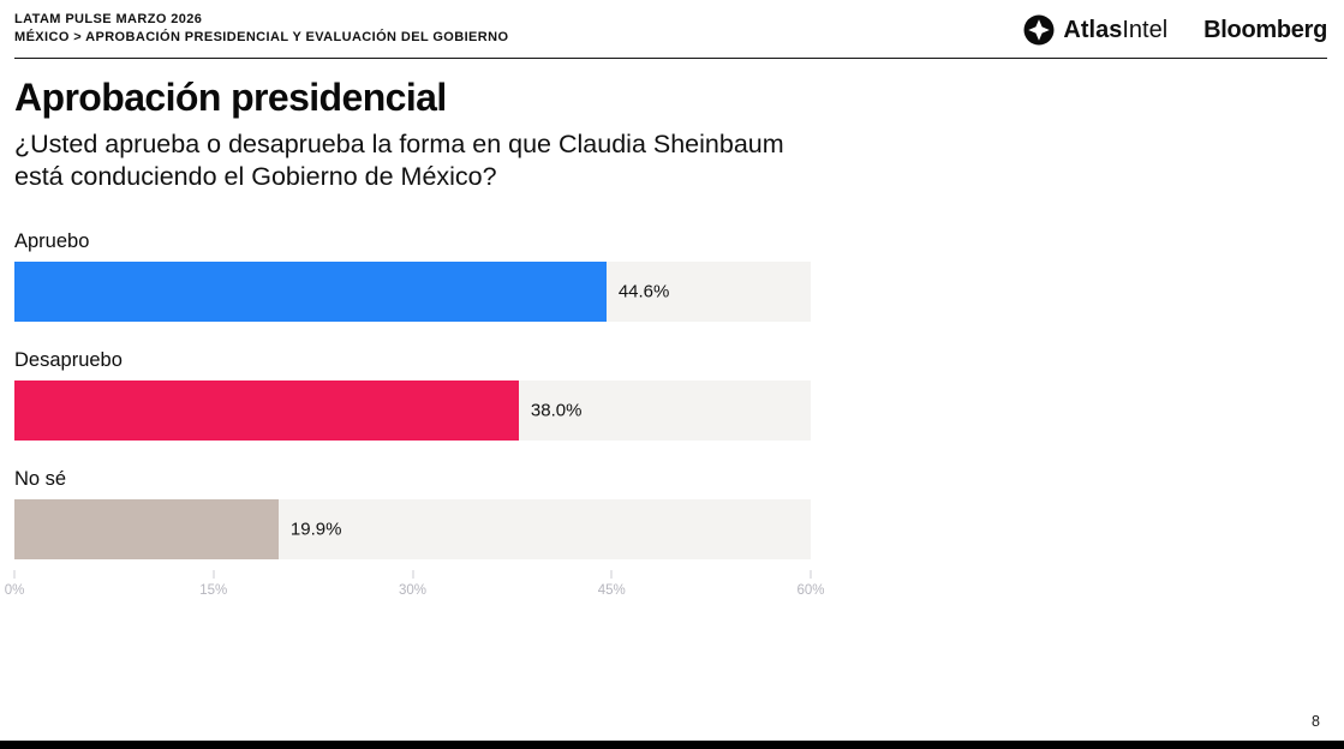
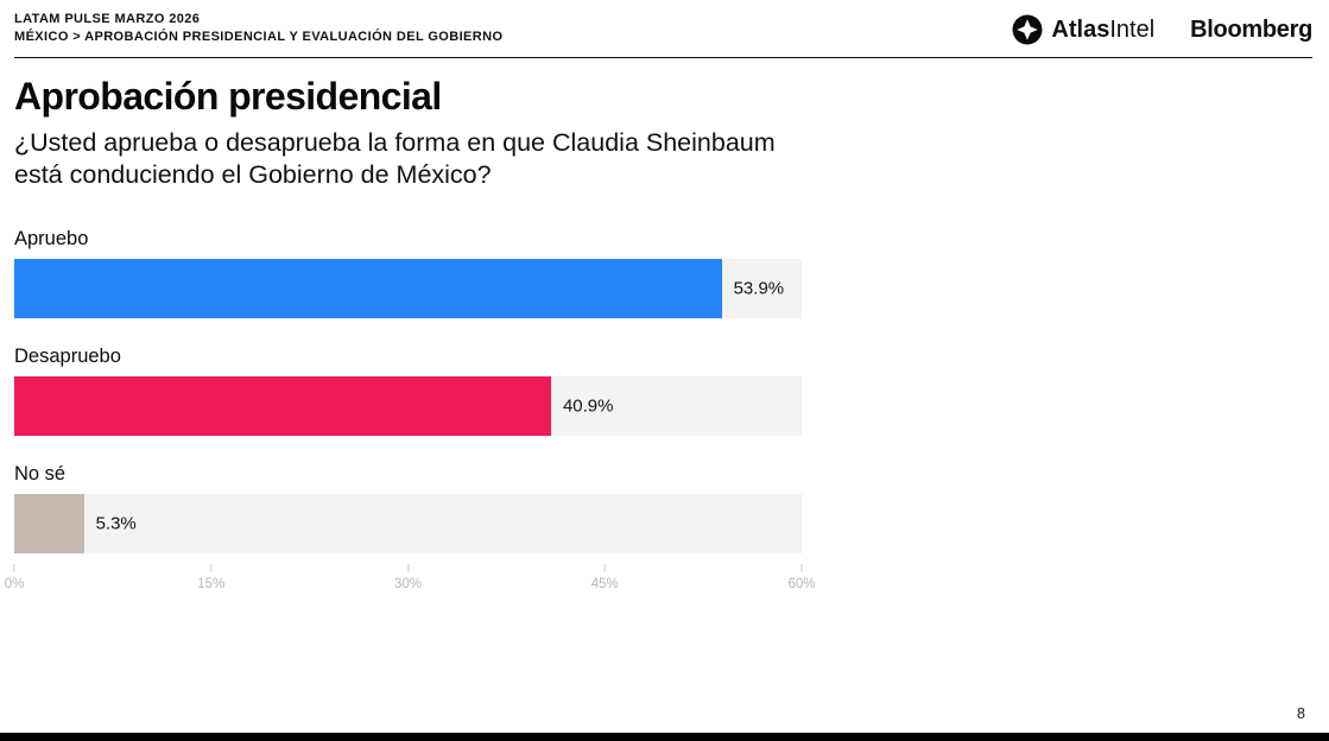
Apruebo: 44.6% -> 53.9%
Desapruebo: 38.0% -> 40.9%
No sé: 19.9% -> 5.3%
